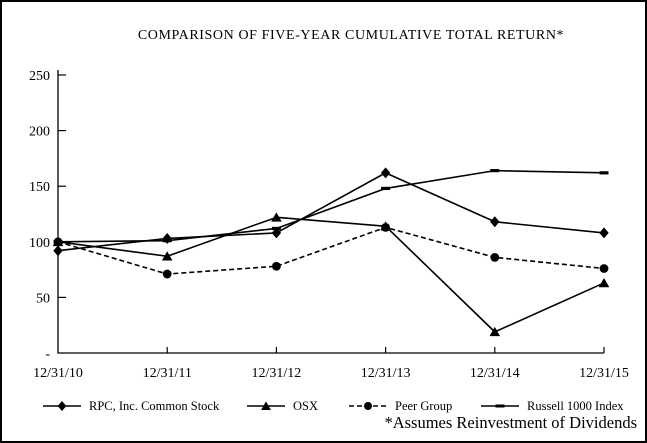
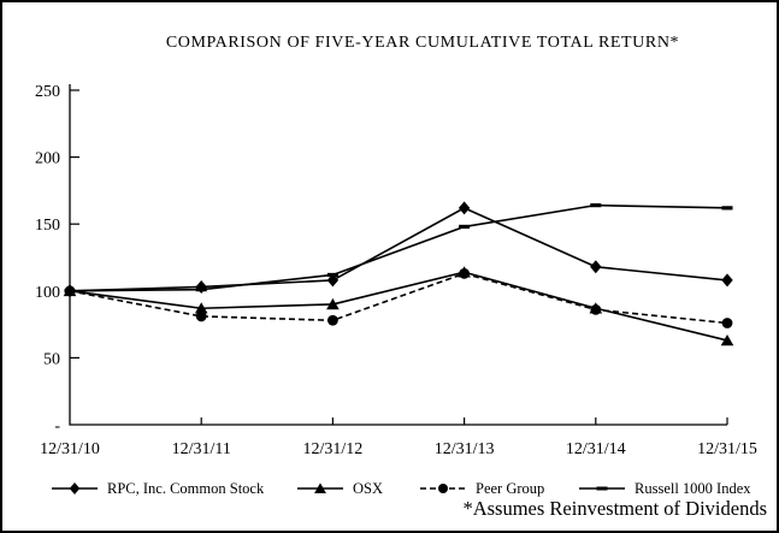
RPC, Inc. Common Stock/12/31/10: 92 -> 100
Peer Group/12/31/11: 71 -> 81
OSX/12/31/12: 122 -> 90
OSX/12/31/14: 19 -> 87
